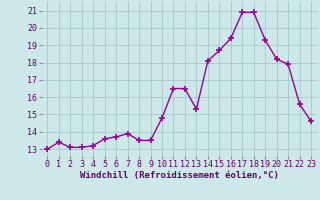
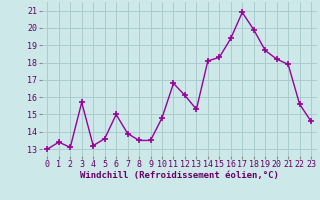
3: 13.1 -> 15.7
6: 13.7 -> 15.0
11: 16.5 -> 16.8
12: 16.5 -> 16.1
15: 18.7 -> 18.3
18: 20.9 -> 19.9
19: 19.3 -> 18.7
